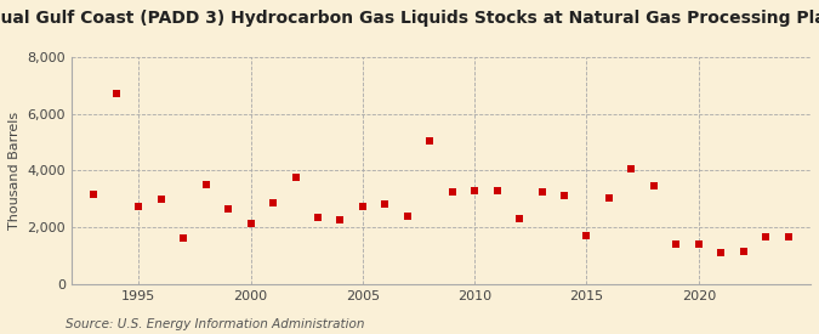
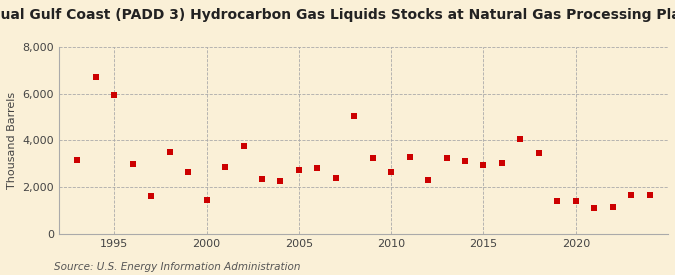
1995: 2,750 -> 5,950
2000: 2,150 -> 1,450
2010: 3,300 -> 2,650
2015: 1,700 -> 2,950
